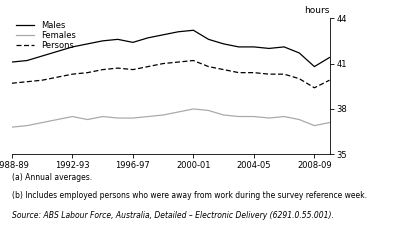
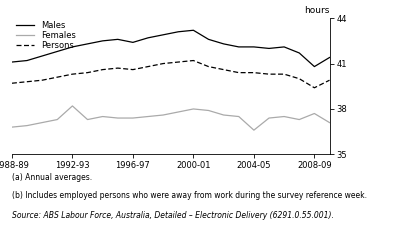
Females/1992-93: 37.5 -> 38.2
Females/2004-05: 37.5 -> 36.6
Females/2008-09: 36.9 -> 37.7
